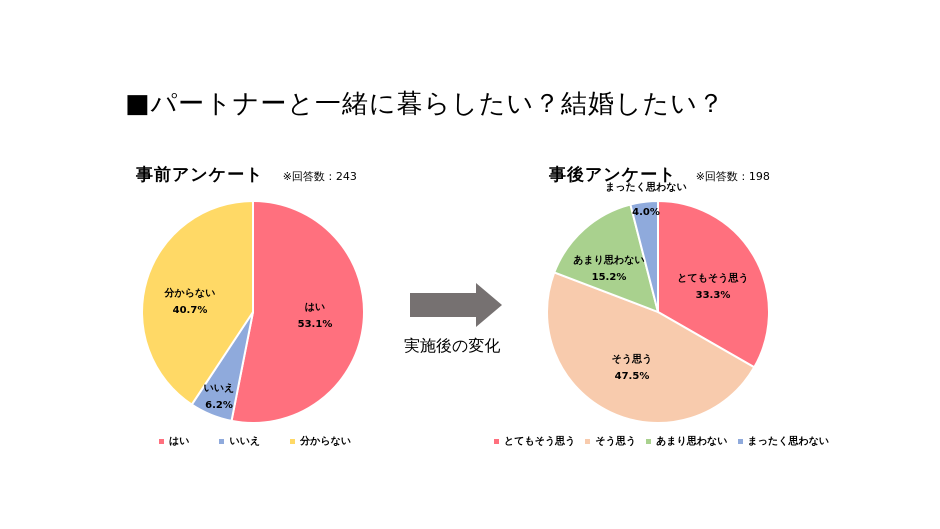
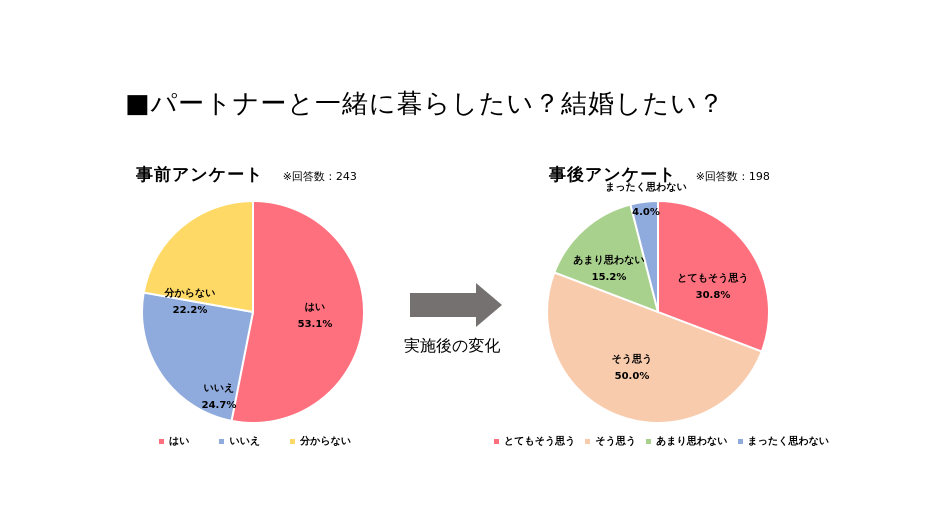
事前アンケート/いいえ: 6.2% -> 24.7%
事前アンケート/分からない: 40.7% -> 22.2%
事後アンケート/とてもそう思う: 33.3% -> 30.8%
事後アンケート/そう思う: 47.5% -> 50.0%
